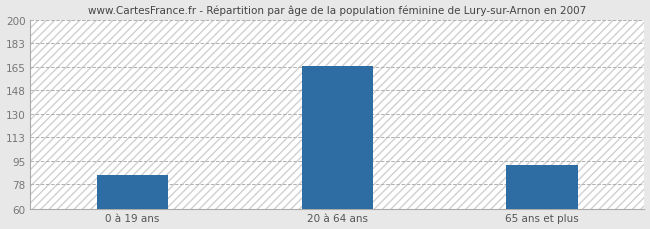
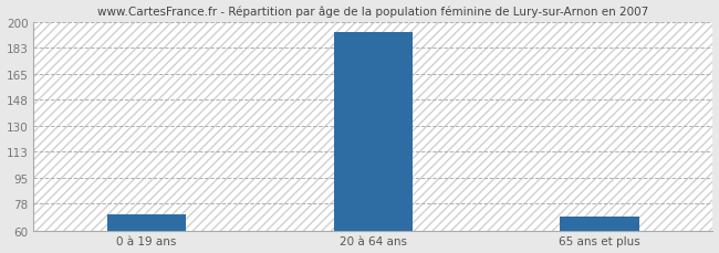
0 à 19 ans: 85 -> 71
20 à 64 ans: 166 -> 193
65 ans et plus: 92 -> 69
